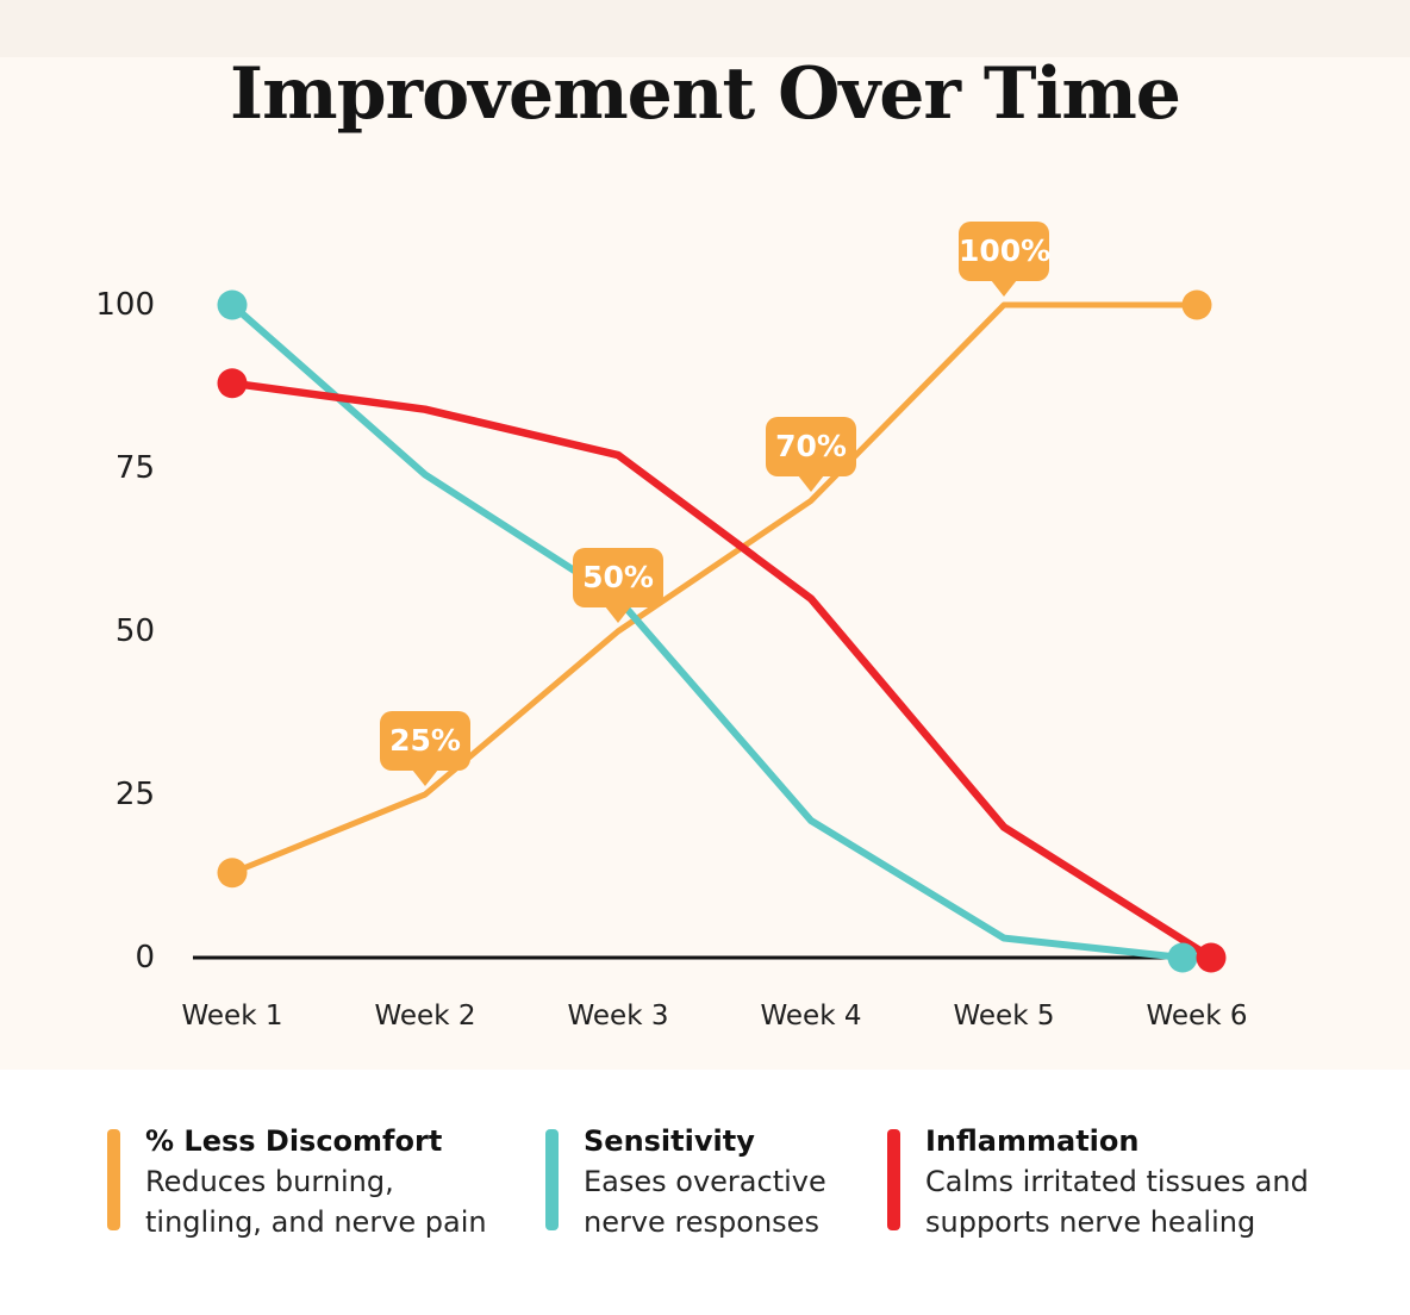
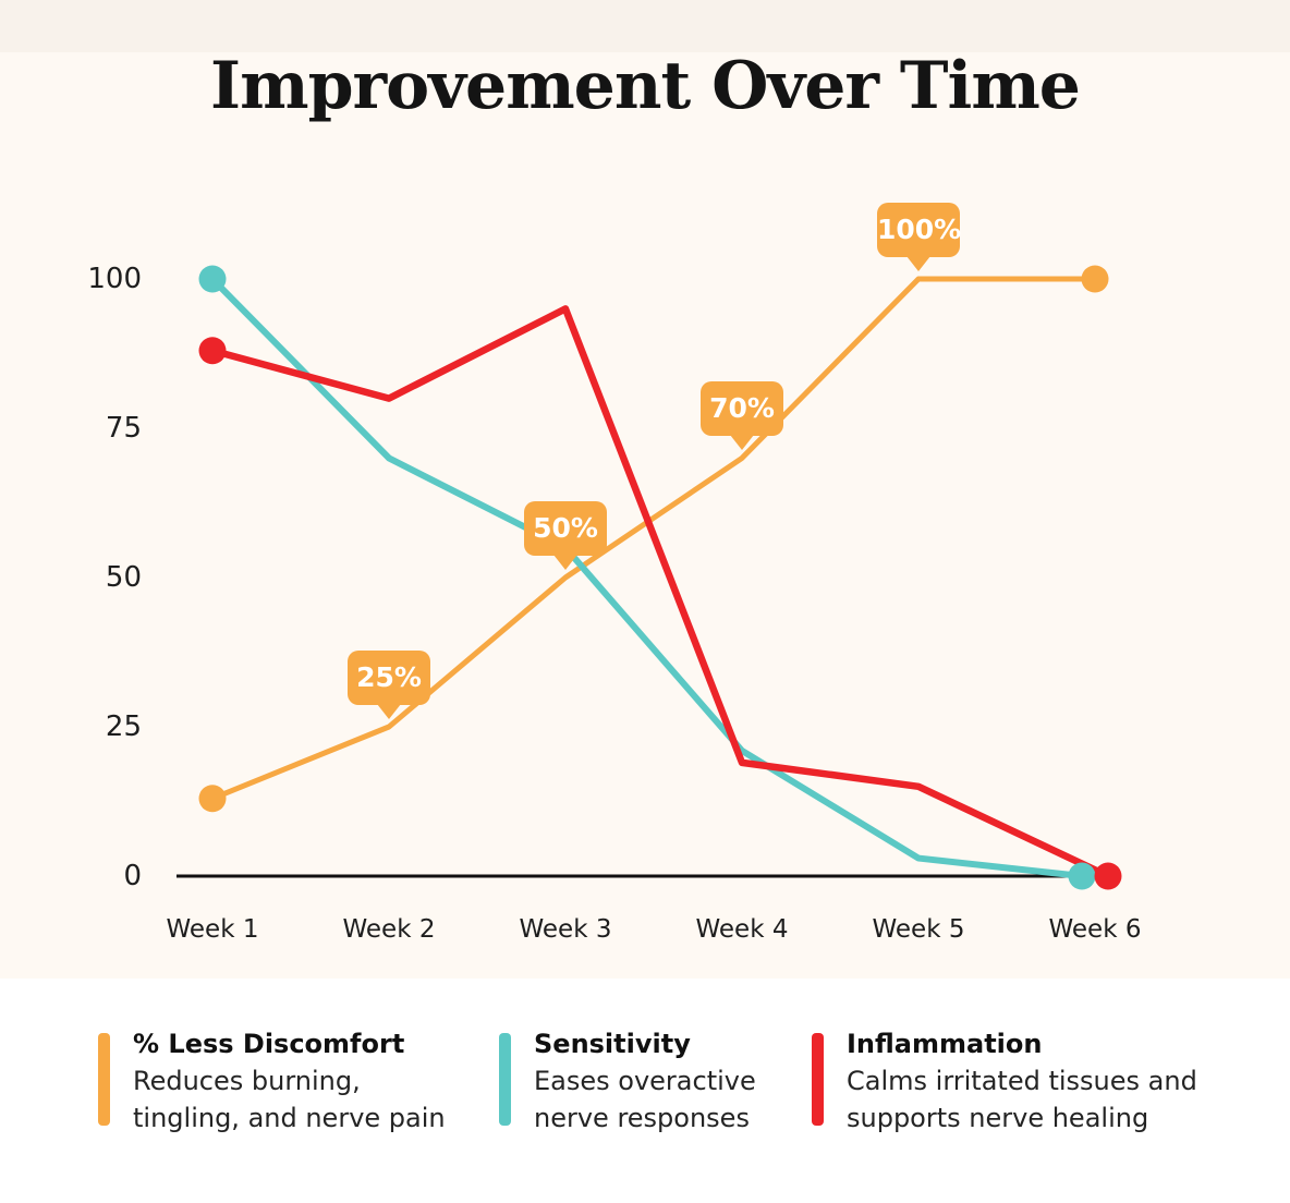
Sensitivity/Week 2: 74 -> 70
Inflammation/Week 2: 84 -> 80
Inflammation/Week 3: 77 -> 95
Inflammation/Week 4: 55 -> 19
Inflammation/Week 5: 20 -> 15
